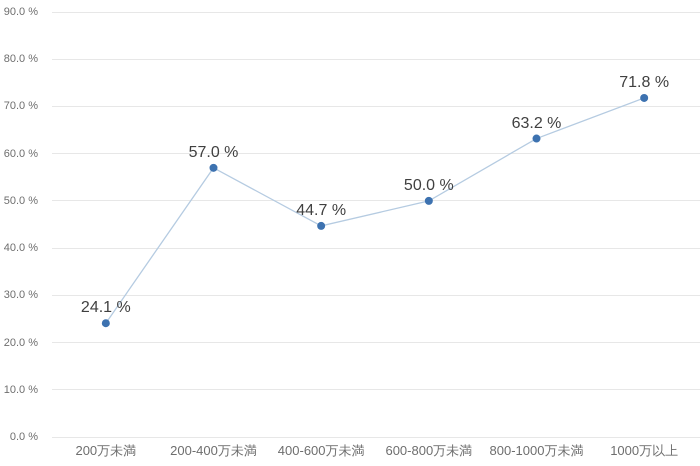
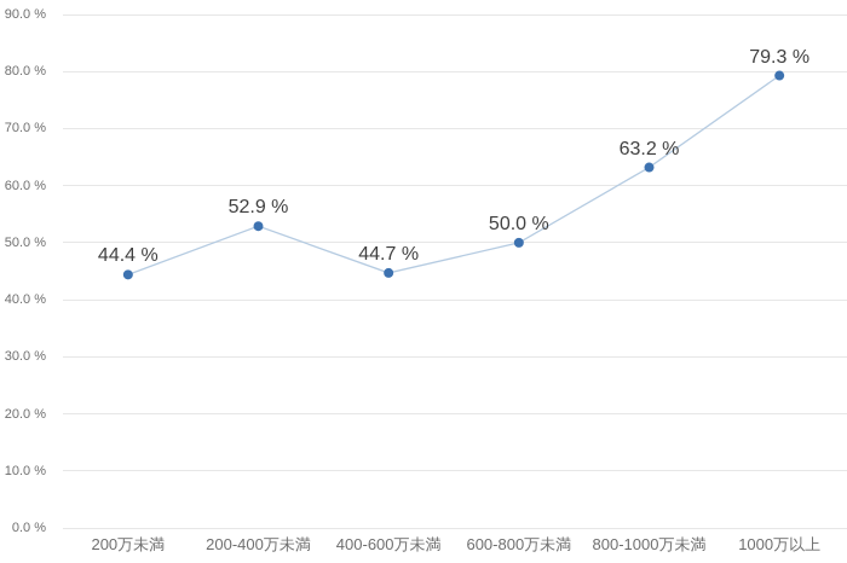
200万未満: 24.1 -> 44.4
200-400万未満: 57.0 -> 52.9
1000万以上: 71.8 -> 79.3
